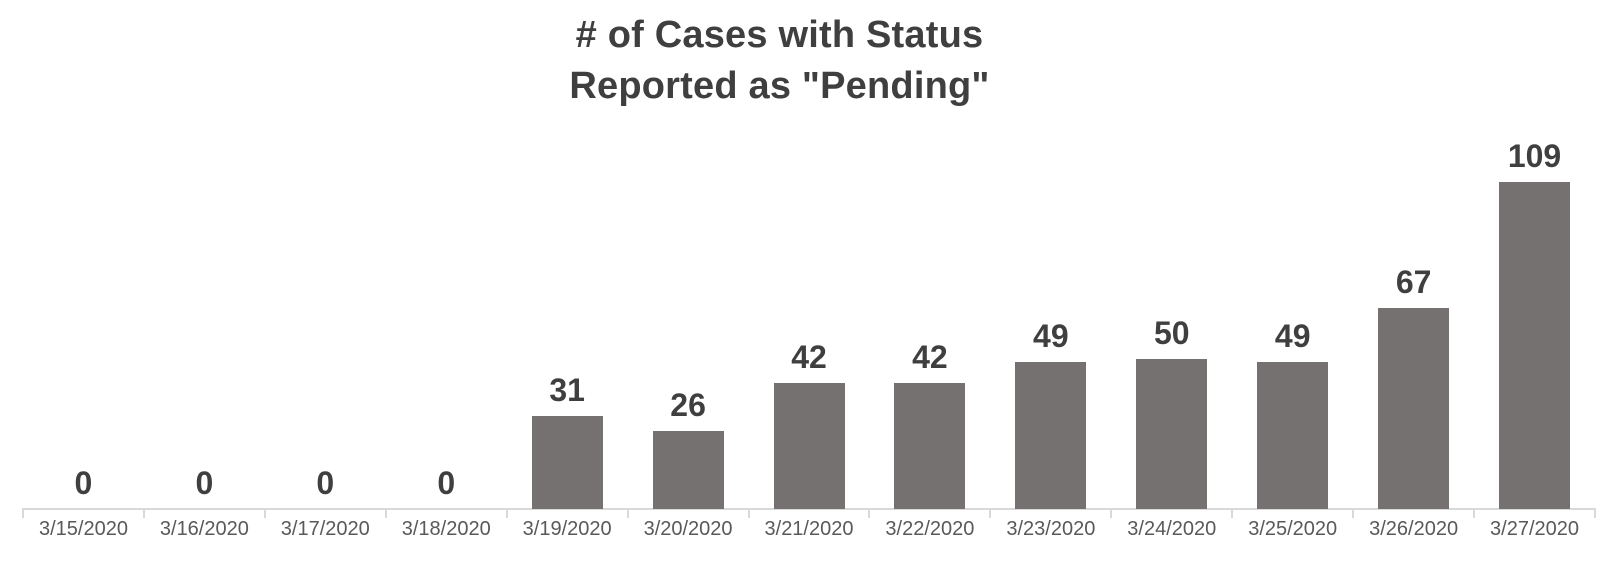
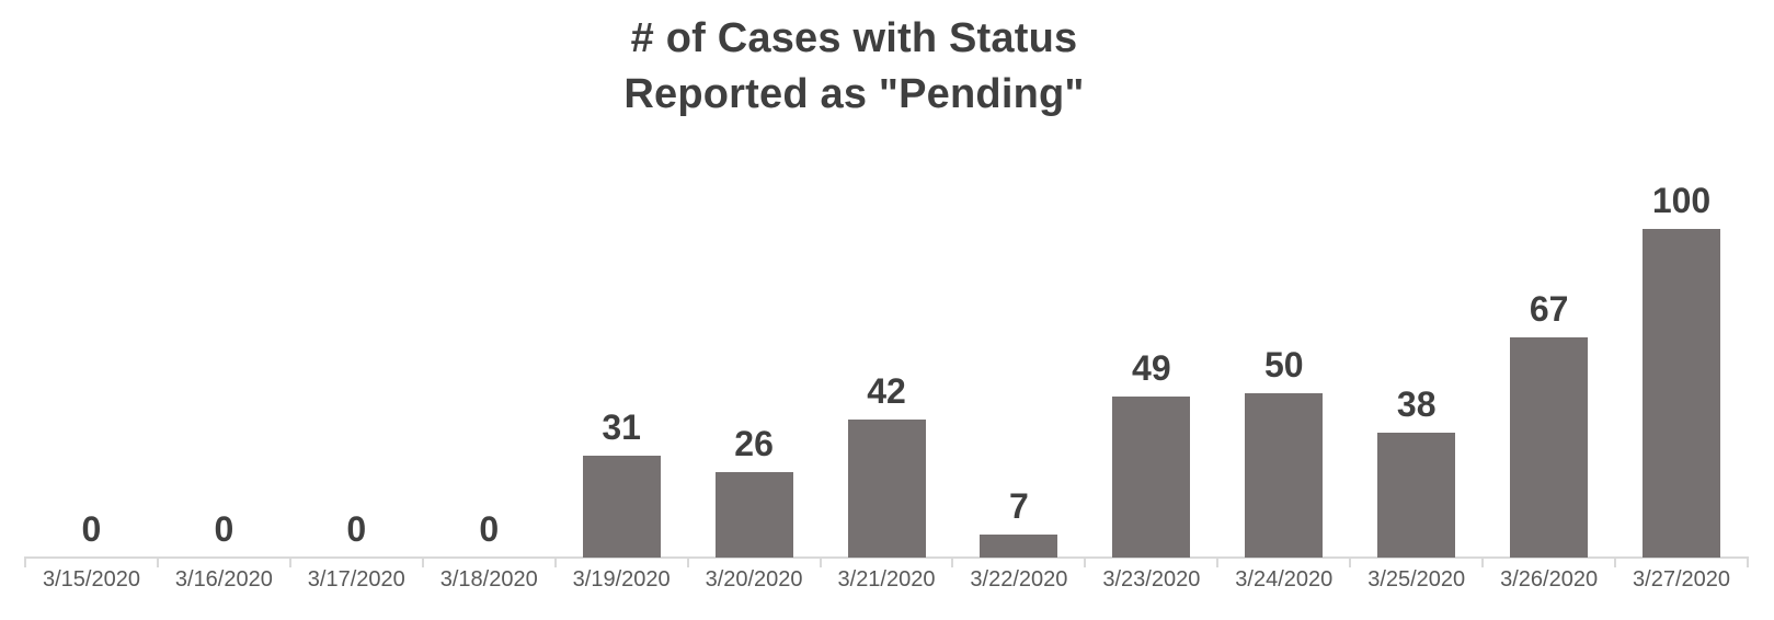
3/22/2020: 42 -> 7
3/25/2020: 49 -> 38
3/27/2020: 109 -> 100
